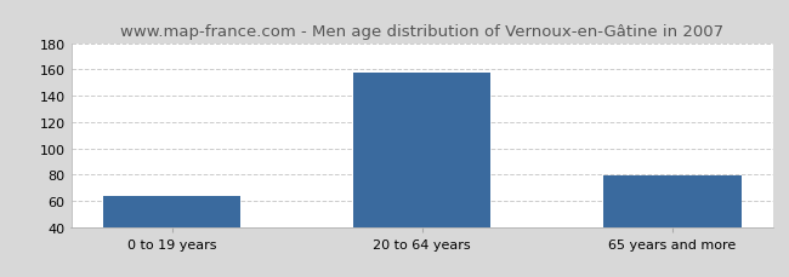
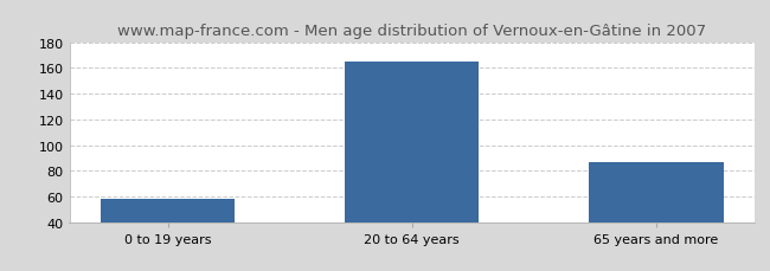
0 to 19 years: 64 -> 58
20 to 64 years: 158 -> 165
65 years and more: 79 -> 87
